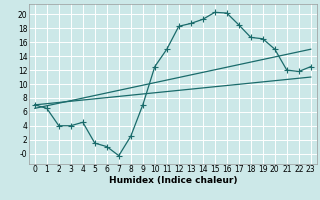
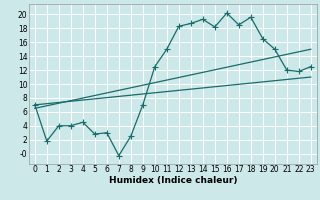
1: 6.5 -> 1.8
5: 1.5 -> 2.8
6: 1.0 -> 3.0
15: 20.3 -> 18.2
18: 16.7 -> 19.6
